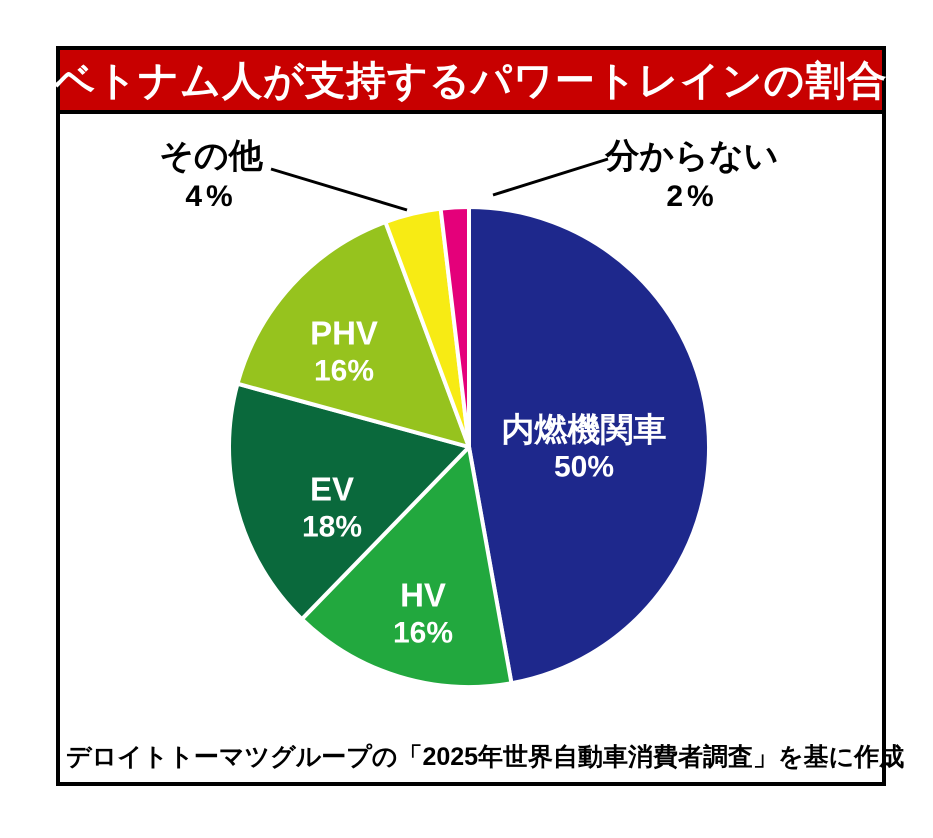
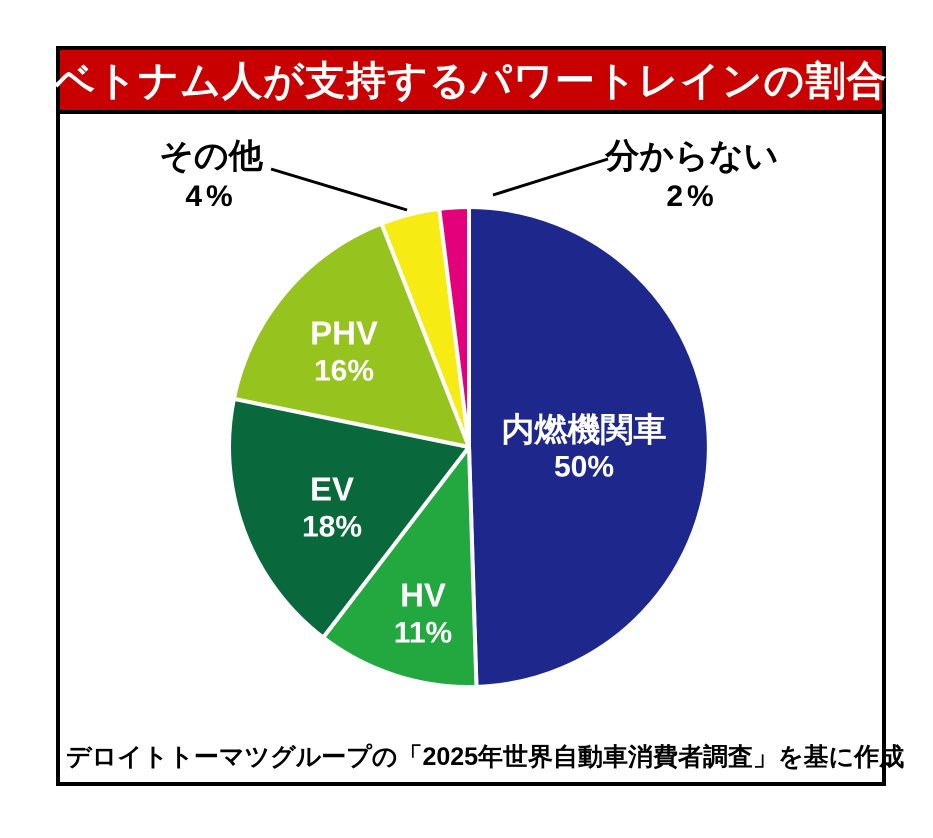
HV: 16% -> 11%
